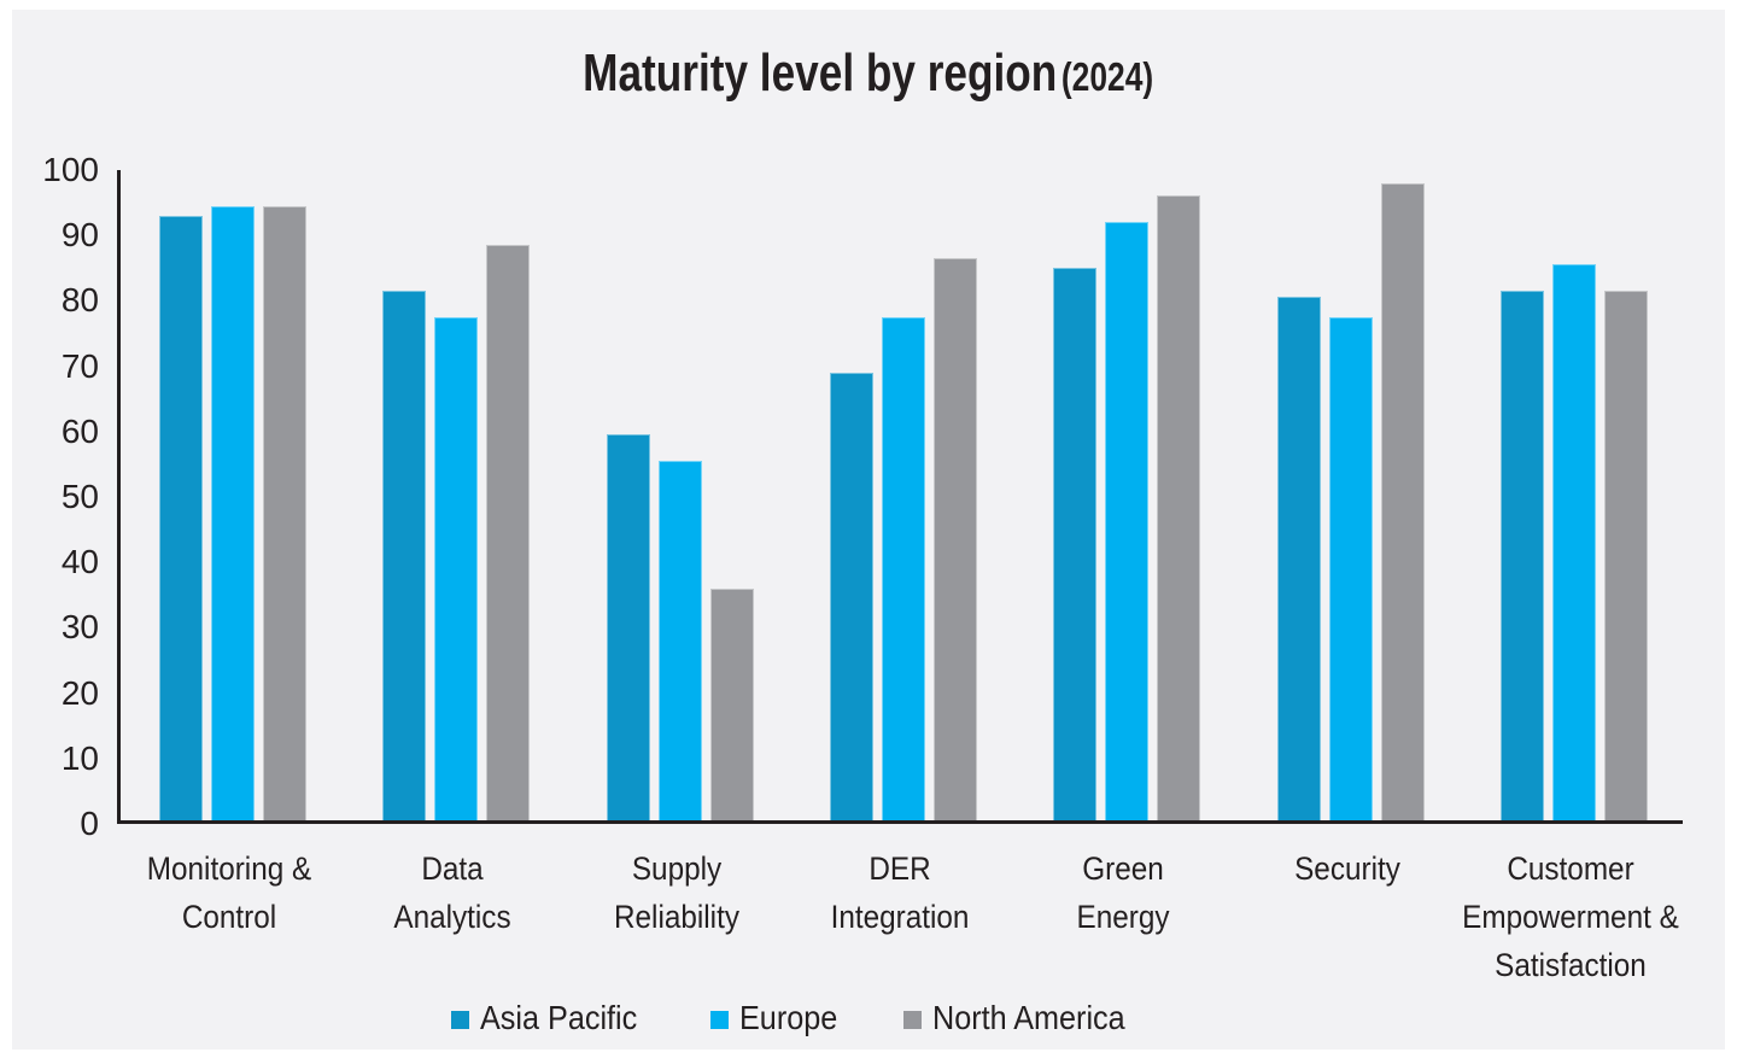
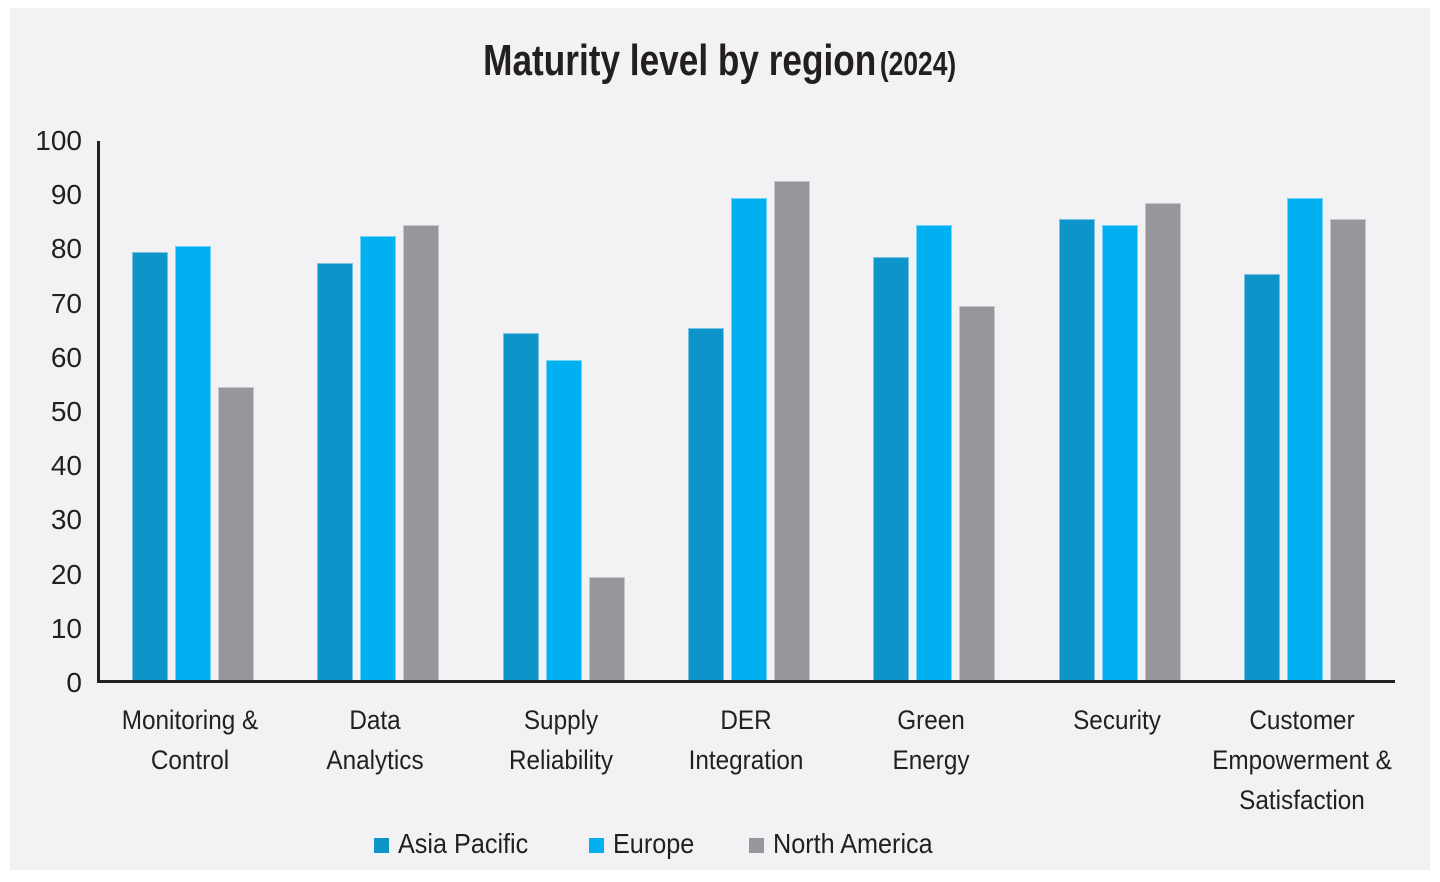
Asia Pacific/Monitoring & Control: 92 -> 79
Europe/Monitoring & Control: 94 -> 80
North America/Monitoring & Control: 94 -> 54
Asia Pacific/Data Analytics: 81 -> 77
Europe/Data Analytics: 77 -> 82
North America/Data Analytics: 88 -> 84
Asia Pacific/Supply Reliability: 59 -> 64
Europe/Supply Reliability: 55 -> 59
North America/Supply Reliability: 36 -> 19
Asia Pacific/DER Integration: 68 -> 65
Europe/DER Integration: 77 -> 89
North America/DER Integration: 86 -> 92
Asia Pacific/Green Energy: 84 -> 78
Europe/Green Energy: 92 -> 84
North America/Green Energy: 96 -> 69
Asia Pacific/Security: 80 -> 85
Europe/Security: 77 -> 84
North America/Security: 98 -> 88
Asia Pacific/Customer Empowerment & Satisfaction: 81 -> 75
Europe/Customer Empowerment & Satisfaction: 85 -> 89
North America/Customer Empowerment & Satisfaction: 81 -> 85
